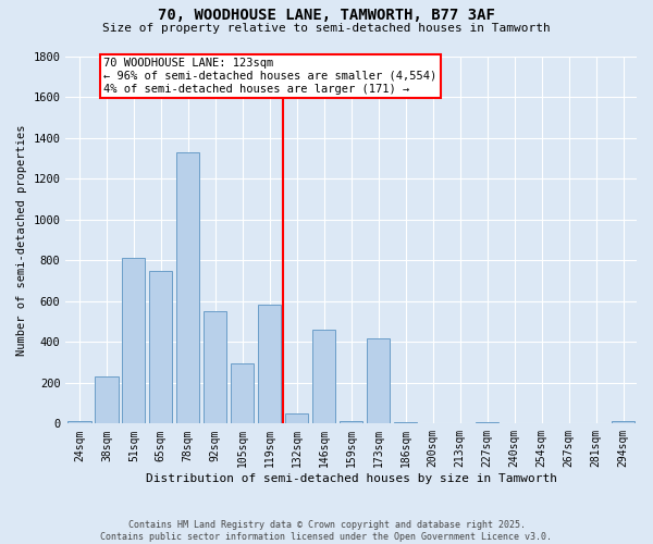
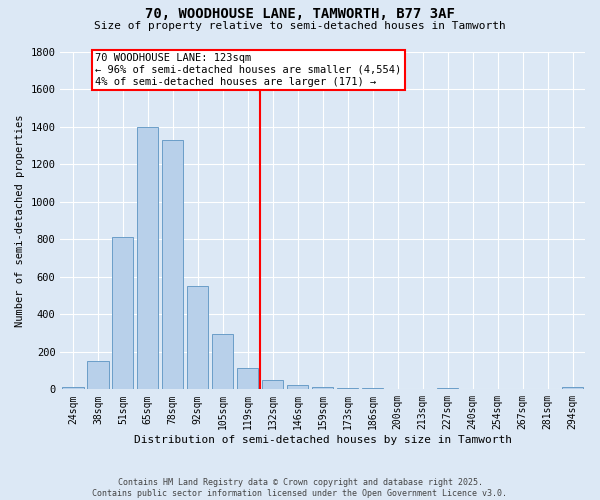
38sqm: 230 -> 150
65sqm: 750 -> 1400
119sqm: 580 -> 120
146sqm: 460 -> 20
173sqm: 420 -> 0
